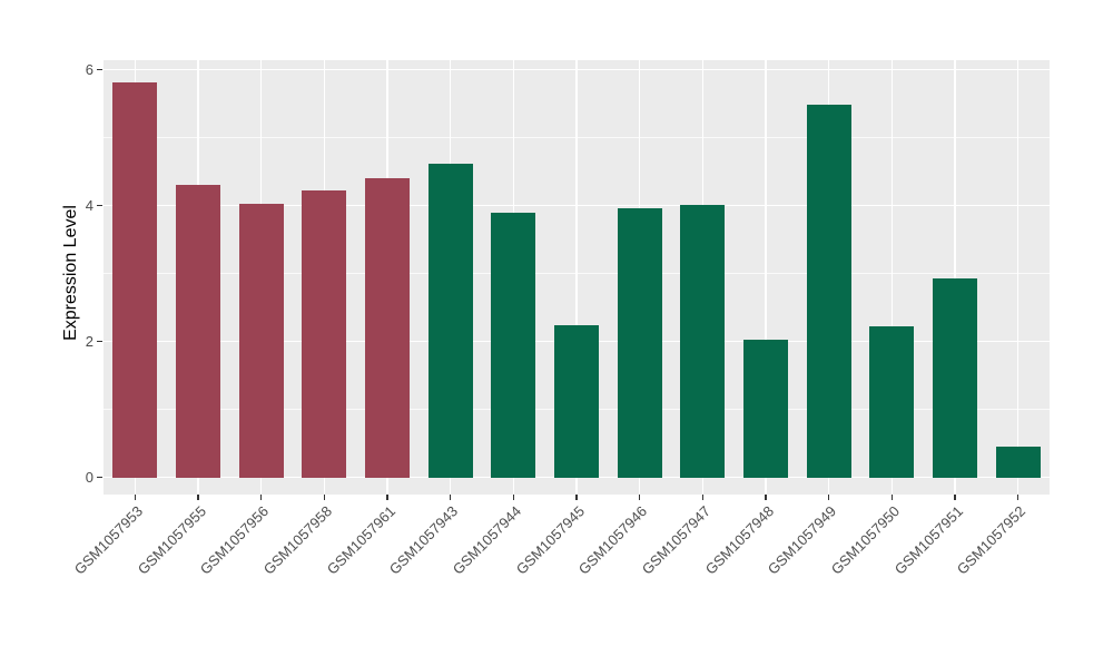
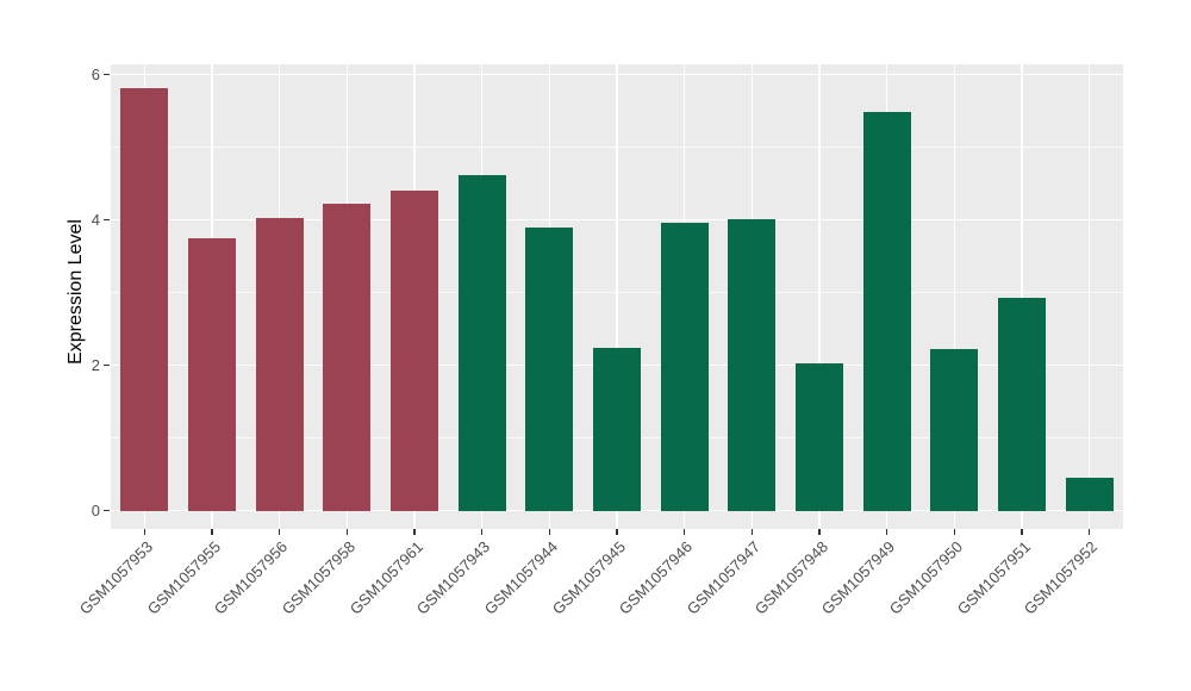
GSM1057955: 4.3 -> 3.7
